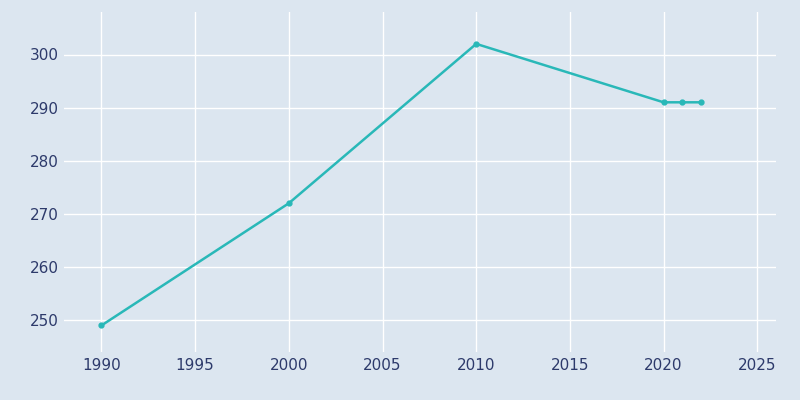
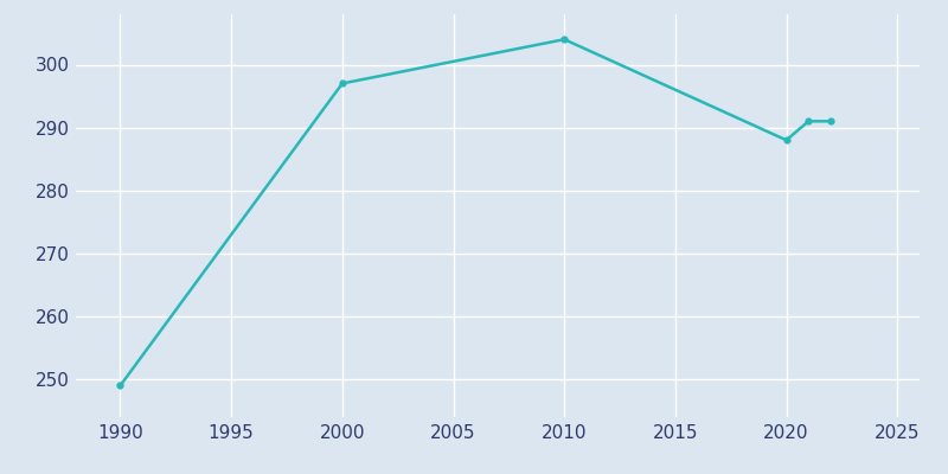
2000: 272 -> 297
2010: 302 -> 304
2020: 291 -> 288
